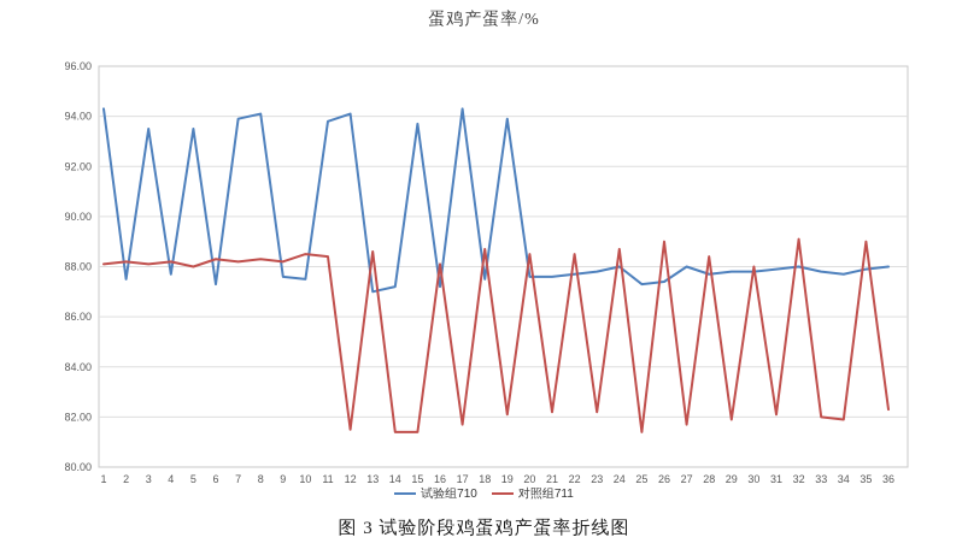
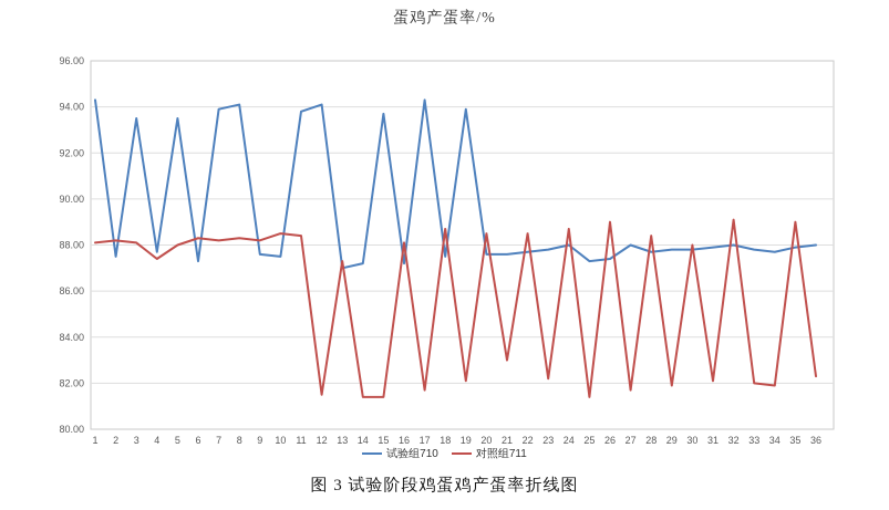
对照组711/4: 88.2 -> 87.4
对照组711/13: 88.6 -> 87.3
对照组711/21: 82.2 -> 83.0
